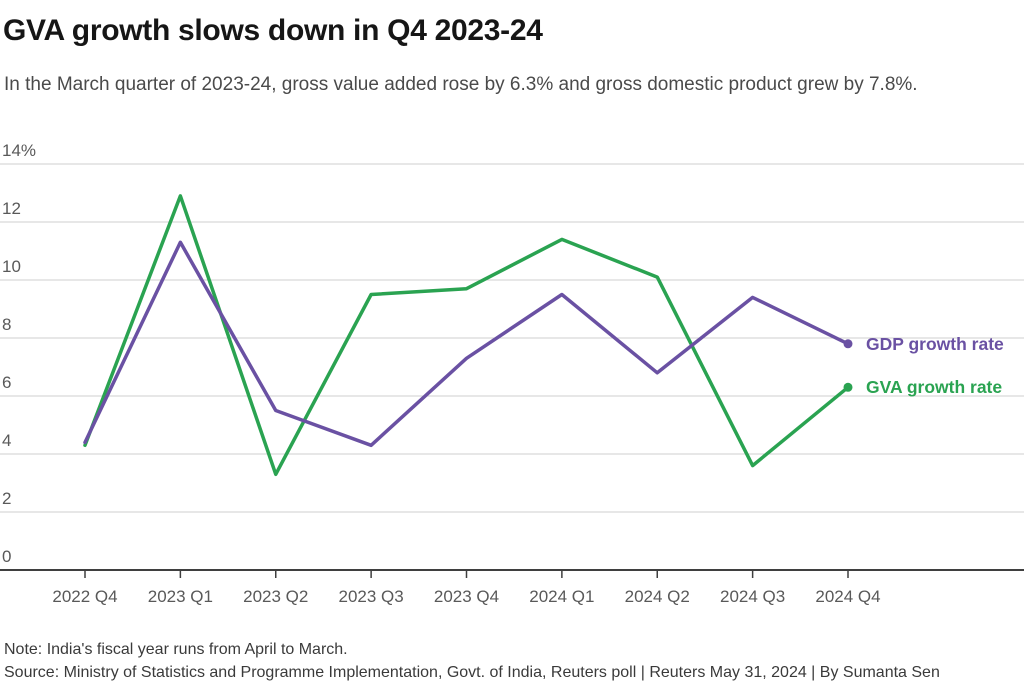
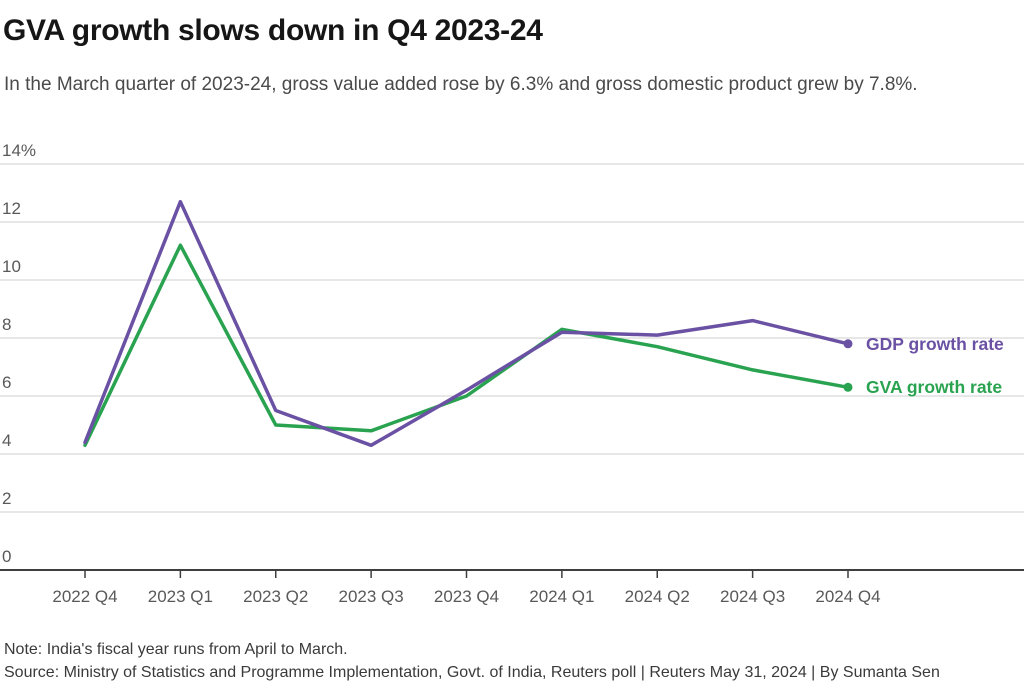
GDP growth rate/2023 Q1: 11.3% -> 12.7%
GVA growth rate/2023 Q1: 12.9% -> 11.2%
GVA growth rate/2023 Q2: 3.3% -> 5.0%
GVA growth rate/2023 Q3: 9.5% -> 4.8%
GDP growth rate/2023 Q4: 7.3% -> 6.2%
GVA growth rate/2023 Q4: 9.7% -> 6.0%
GDP growth rate/2024 Q1: 9.5% -> 8.2%
GVA growth rate/2024 Q1: 11.4% -> 8.3%
GDP growth rate/2024 Q2: 6.8% -> 8.1%
GVA growth rate/2024 Q2: 10.1% -> 7.7%
GDP growth rate/2024 Q3: 9.4% -> 8.6%
GVA growth rate/2024 Q3: 3.6% -> 6.9%
